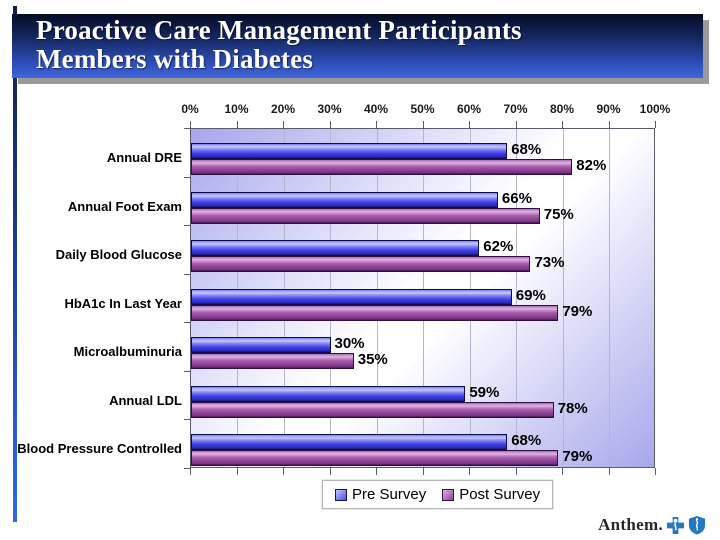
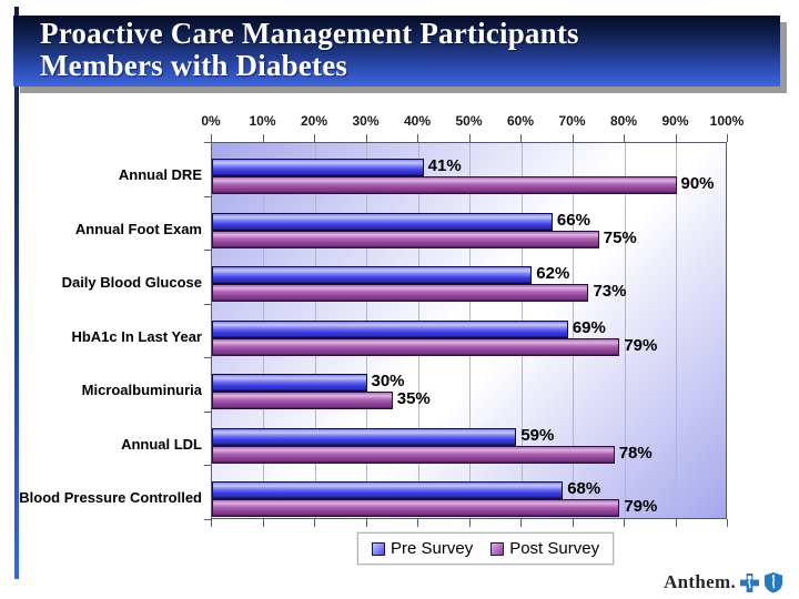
Pre Survey/Annual DRE: 68% -> 41%
Post Survey/Annual DRE: 82% -> 90%
